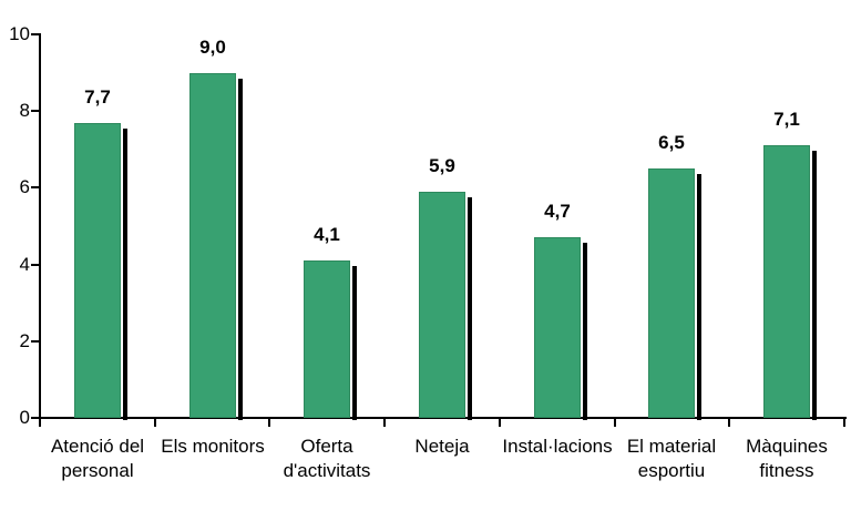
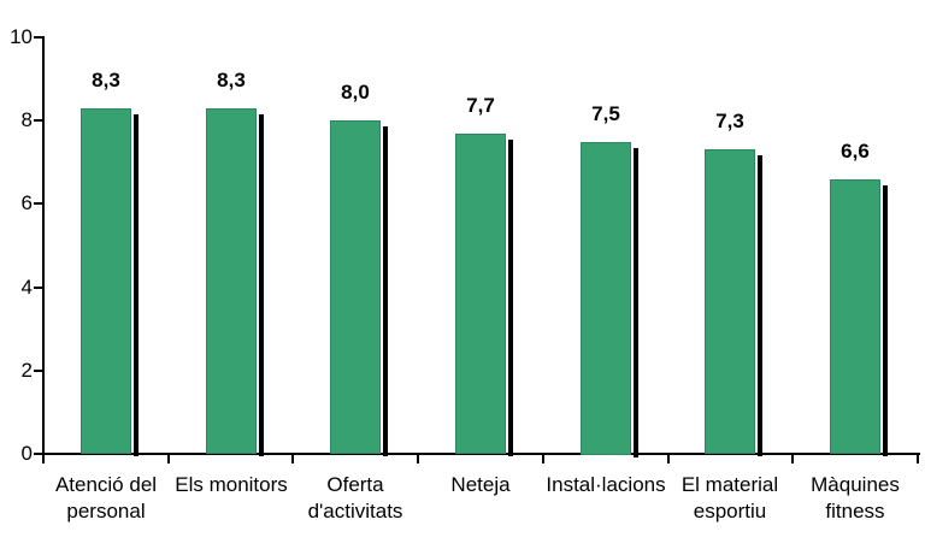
Atenció del personal: 7,7 -> 8,3
Els monitors: 9,0 -> 8,3
Oferta d'activitats: 4,1 -> 8,0
Neteja: 5,9 -> 7,7
Instal·lacions: 4,7 -> 7,5
El material esportiu: 6,5 -> 7,3
Màquines fitness: 7,1 -> 6,6
